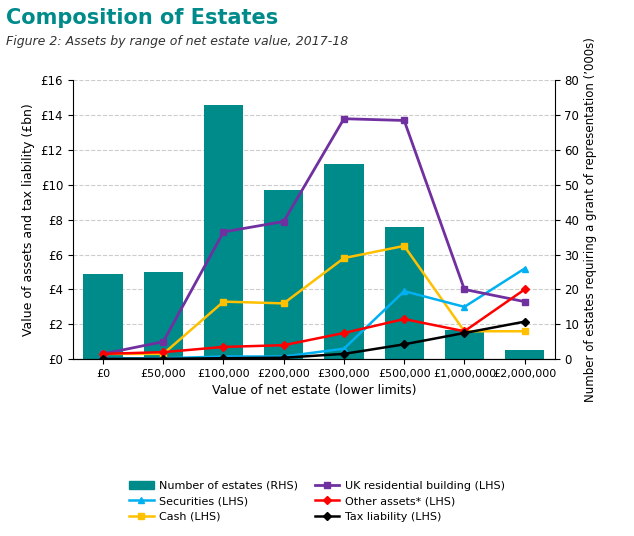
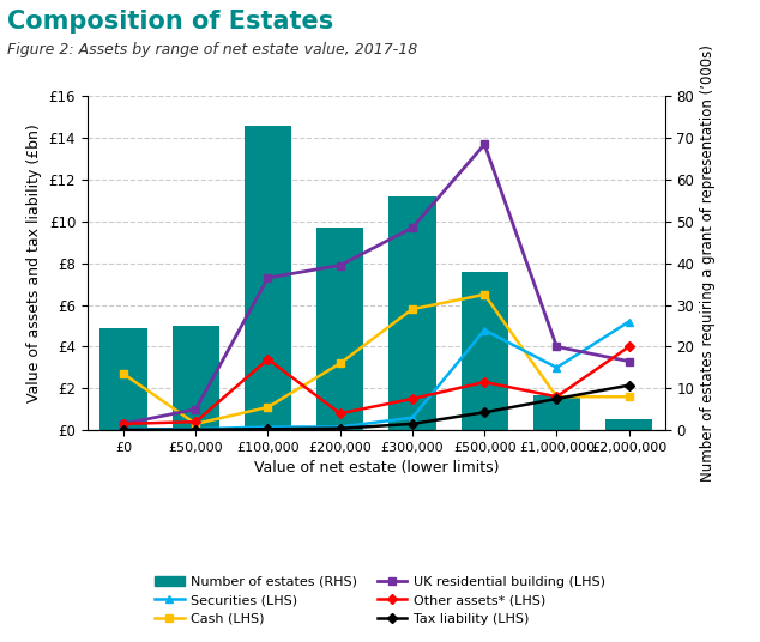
Cash (LHS)/£0: £0.3 -> £2.7
Cash (LHS)/£100,000: £3.3 -> £1.1
Other assets* (LHS)/£100,000: £0.7 -> £3.4
UK residential building (LHS)/£300,000: £13.8 -> £9.7
Securities (LHS)/£500,000: £3.9 -> £4.8
